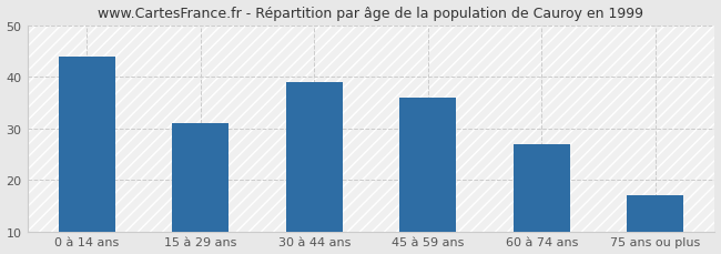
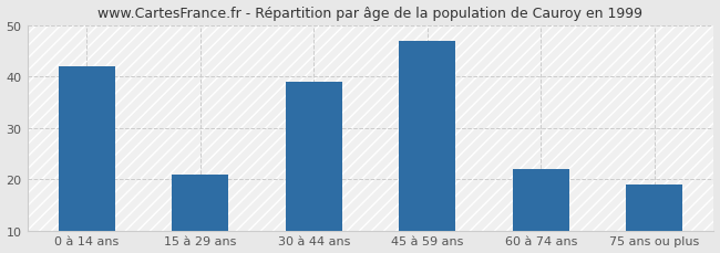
0 à 14 ans: 44 -> 42
15 à 29 ans: 31 -> 21
45 à 59 ans: 36 -> 47
60 à 74 ans: 27 -> 22
75 ans ou plus: 17 -> 19
